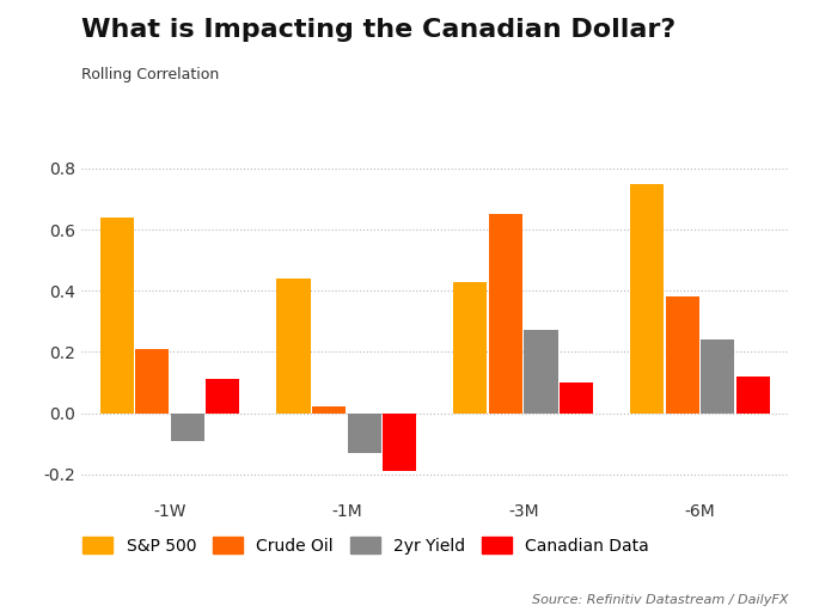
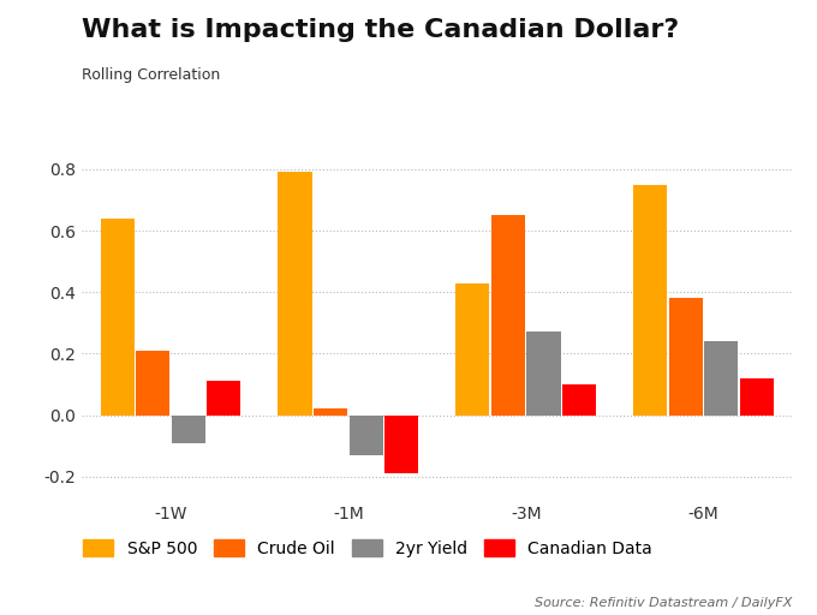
S&P 500/-1M: 0.44 -> 0.79
